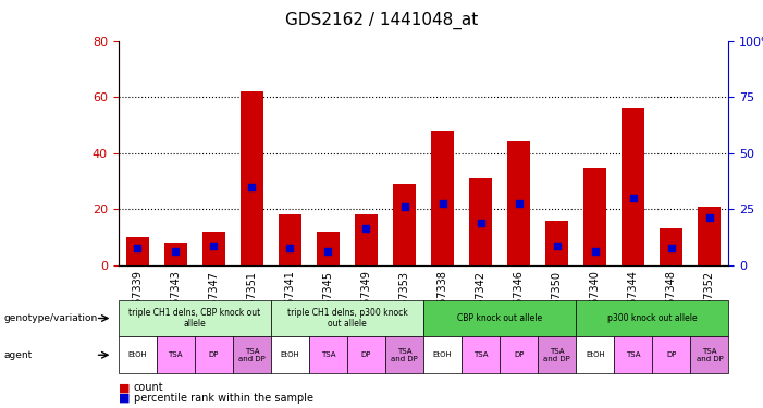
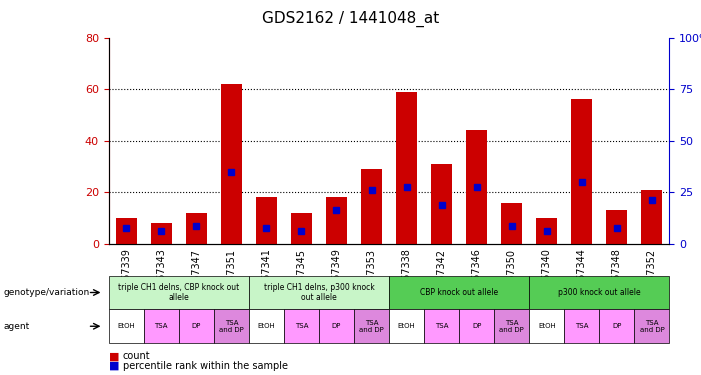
GSM67338: 48 -> 59
GSM67340: 35 -> 10
